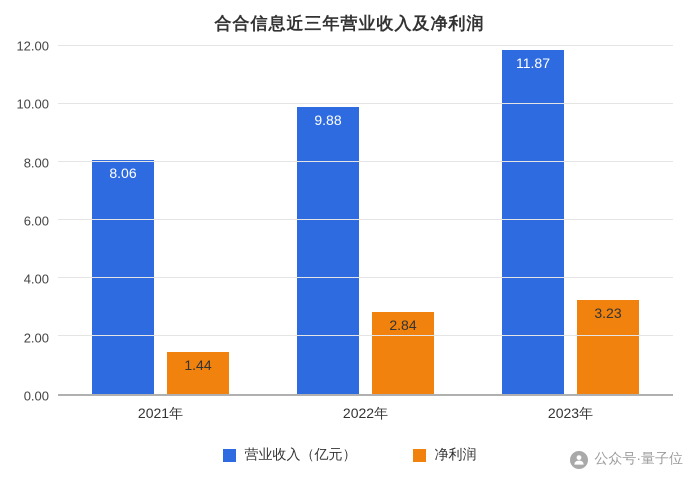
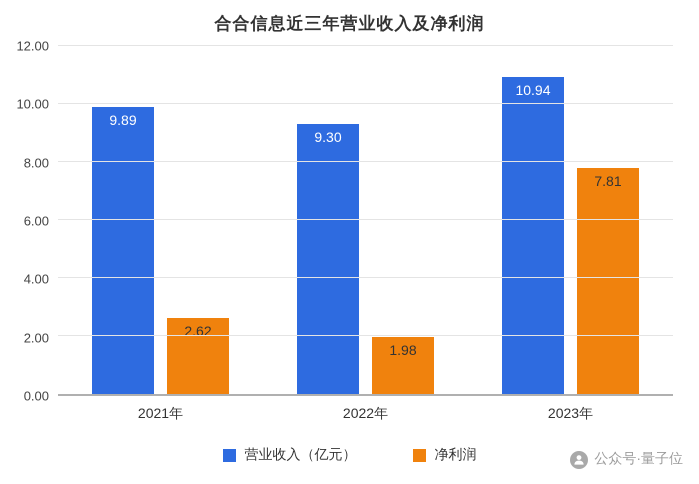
营业收入（亿元）/2021年: 8.06 -> 9.89
净利润/2021年: 1.44 -> 2.62
营业收入（亿元）/2022年: 9.88 -> 9.30
净利润/2022年: 2.84 -> 1.98
营业收入（亿元）/2023年: 11.87 -> 10.94
净利润/2023年: 3.23 -> 7.81
